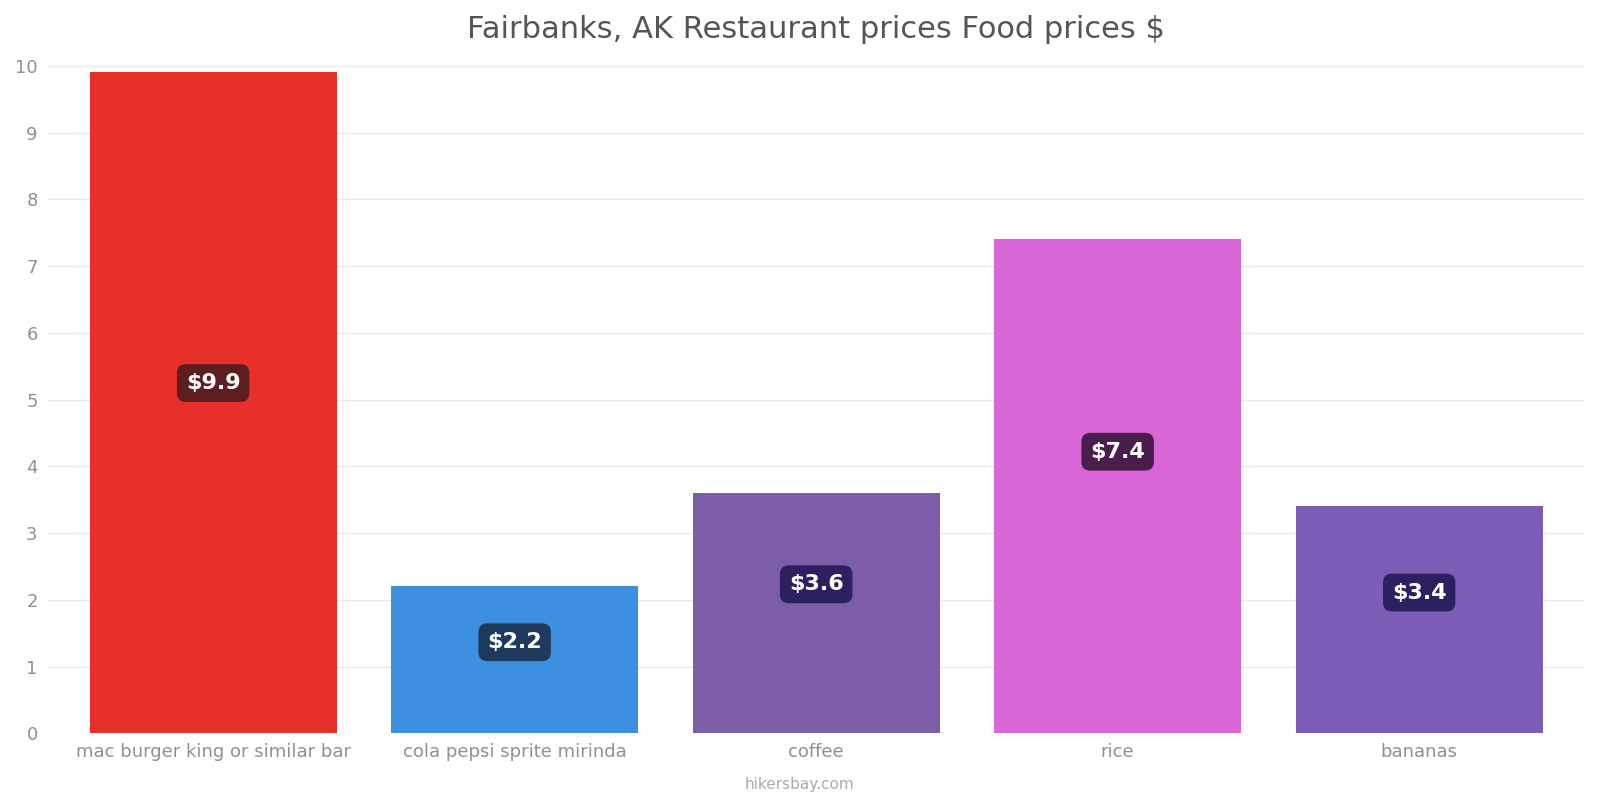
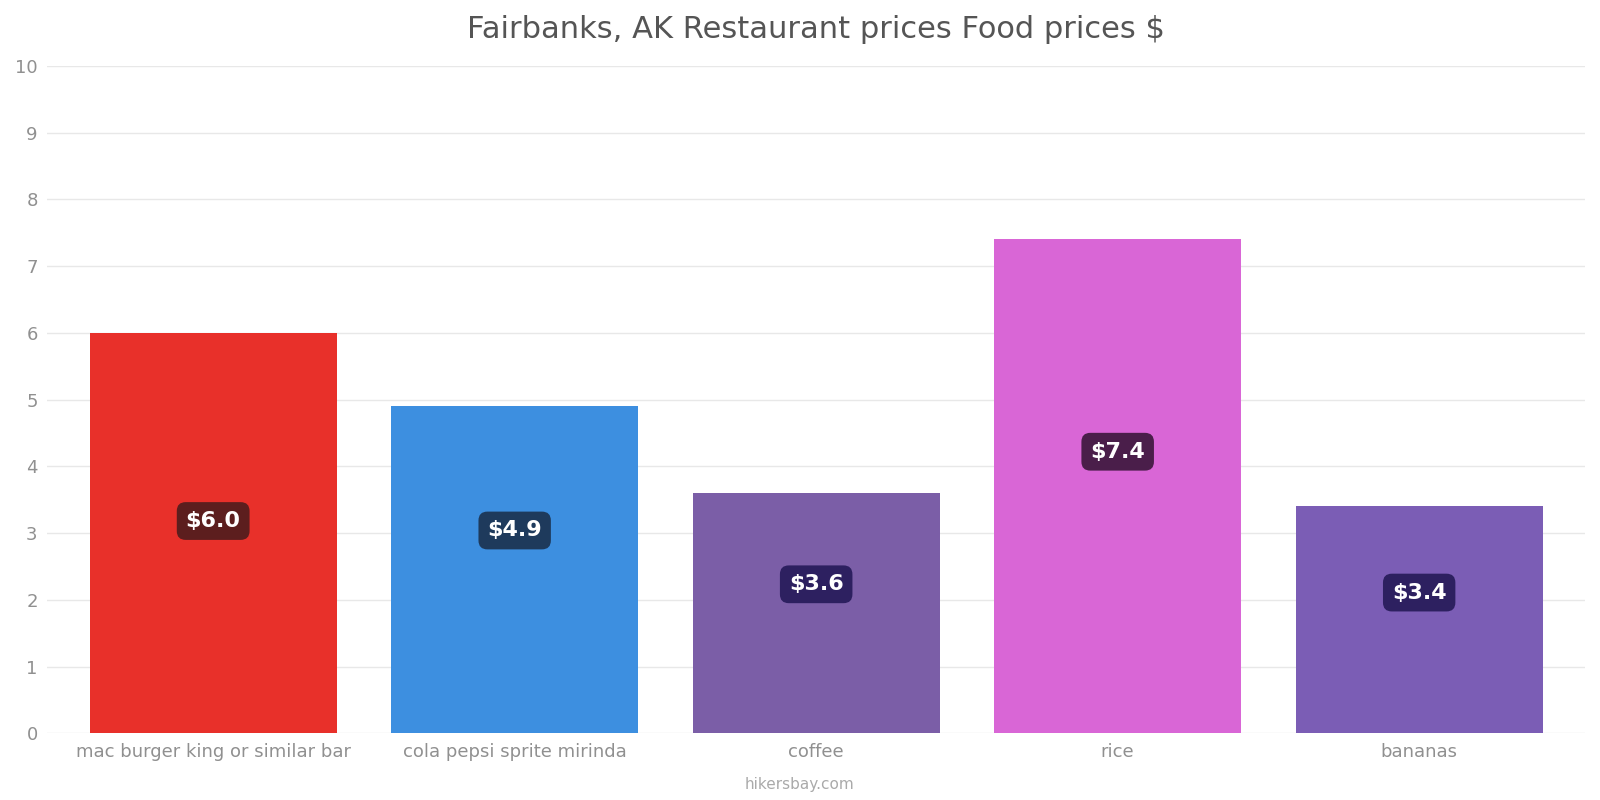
mac burger king or similar bar: $9.9 -> $6.0
cola pepsi sprite mirinda: $2.2 -> $4.9
